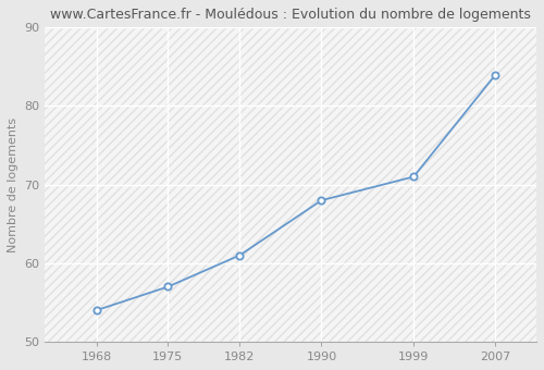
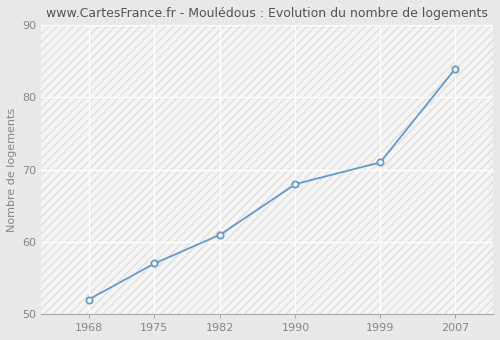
1968: 54 -> 52
